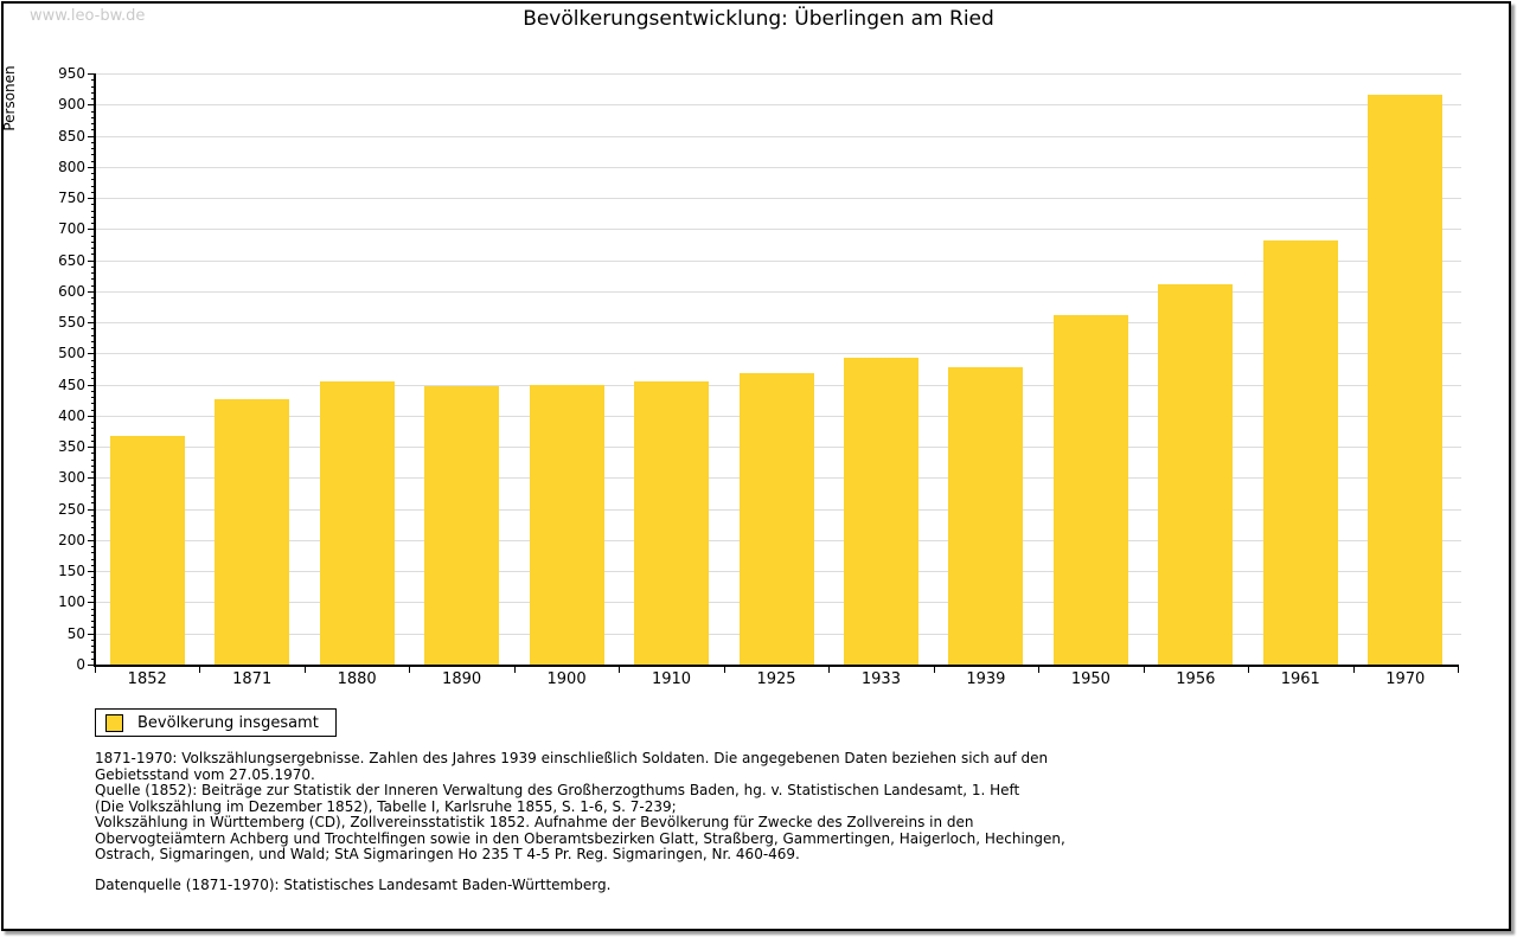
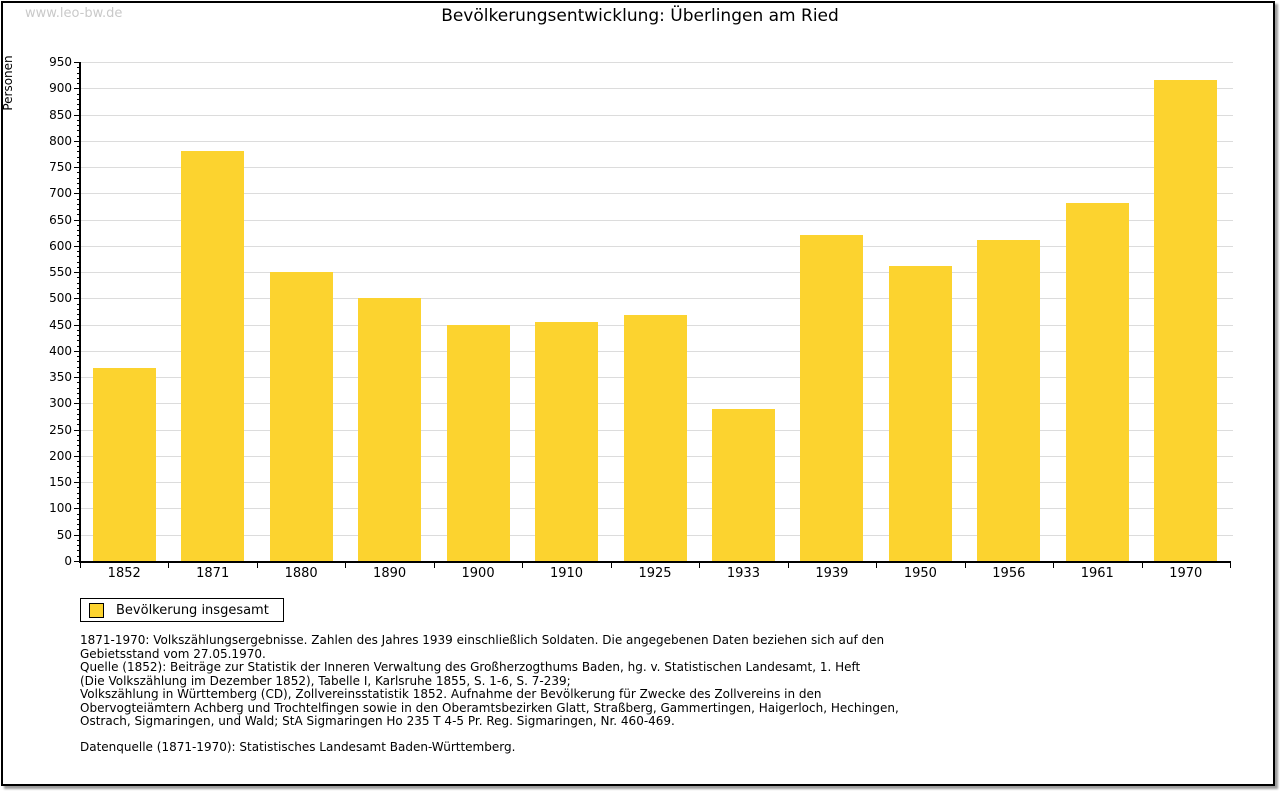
1871: 430 -> 780
1880: 460 -> 550
1890: 450 -> 500
1933: 490 -> 290
1939: 480 -> 620
